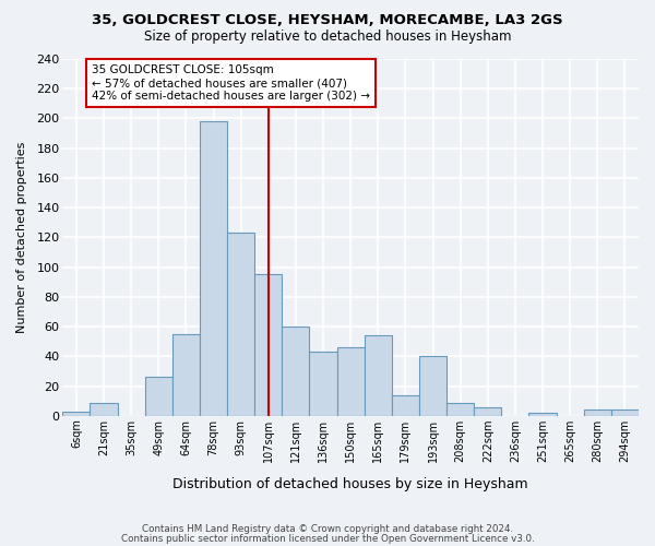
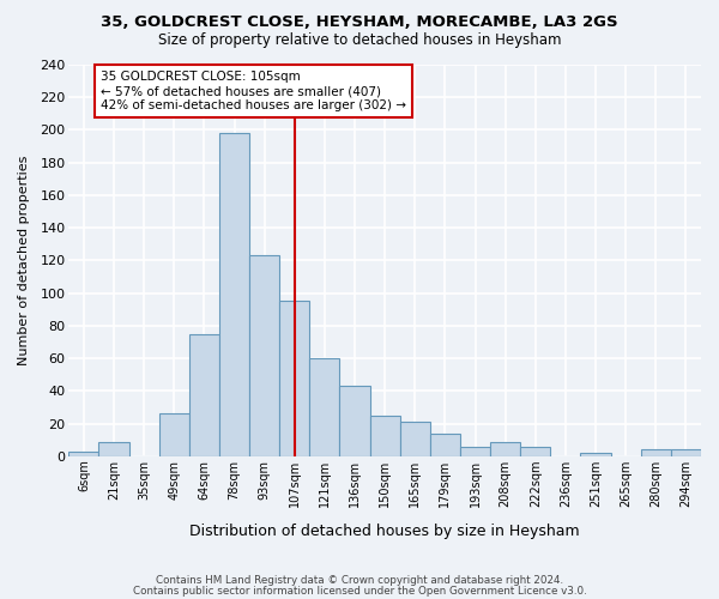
64sqm: 55 -> 75
150sqm: 46 -> 25
165sqm: 54 -> 21
193sqm: 40 -> 6
